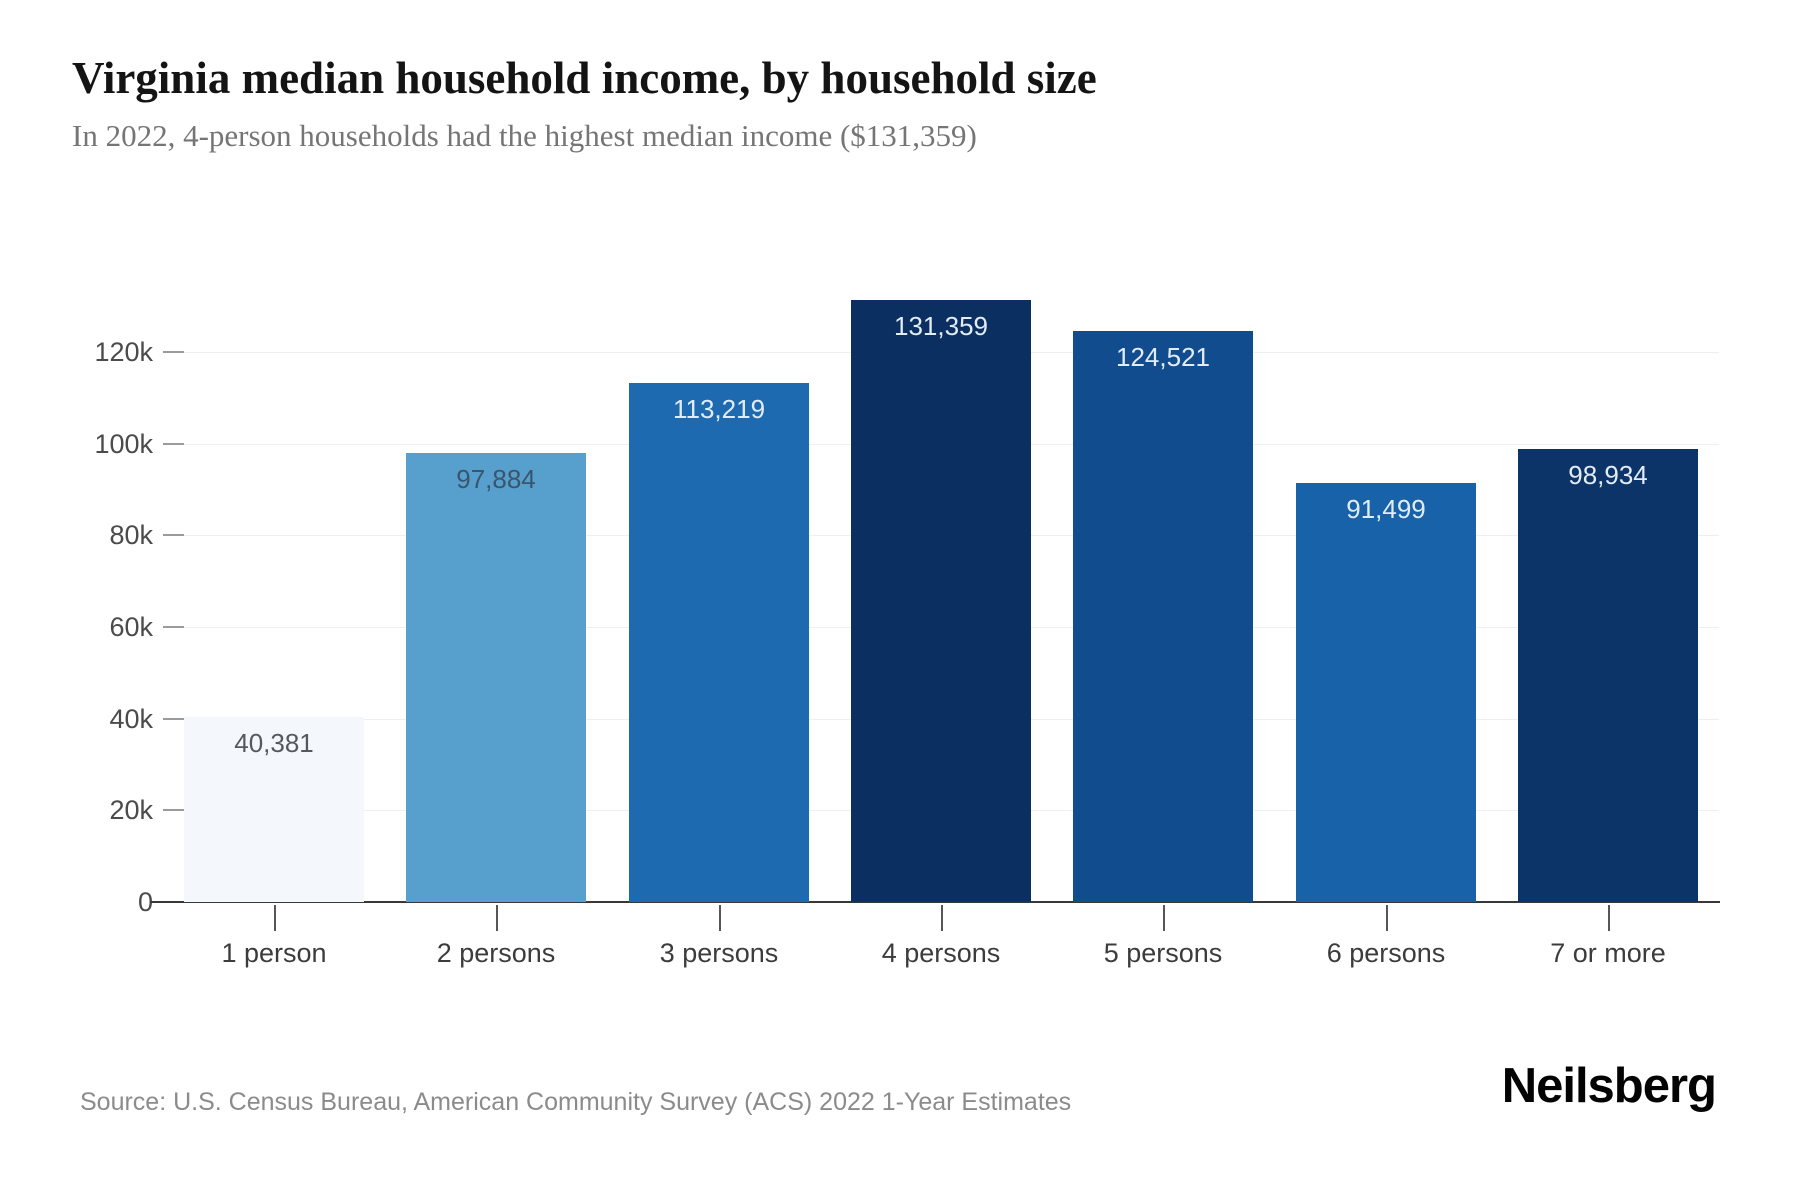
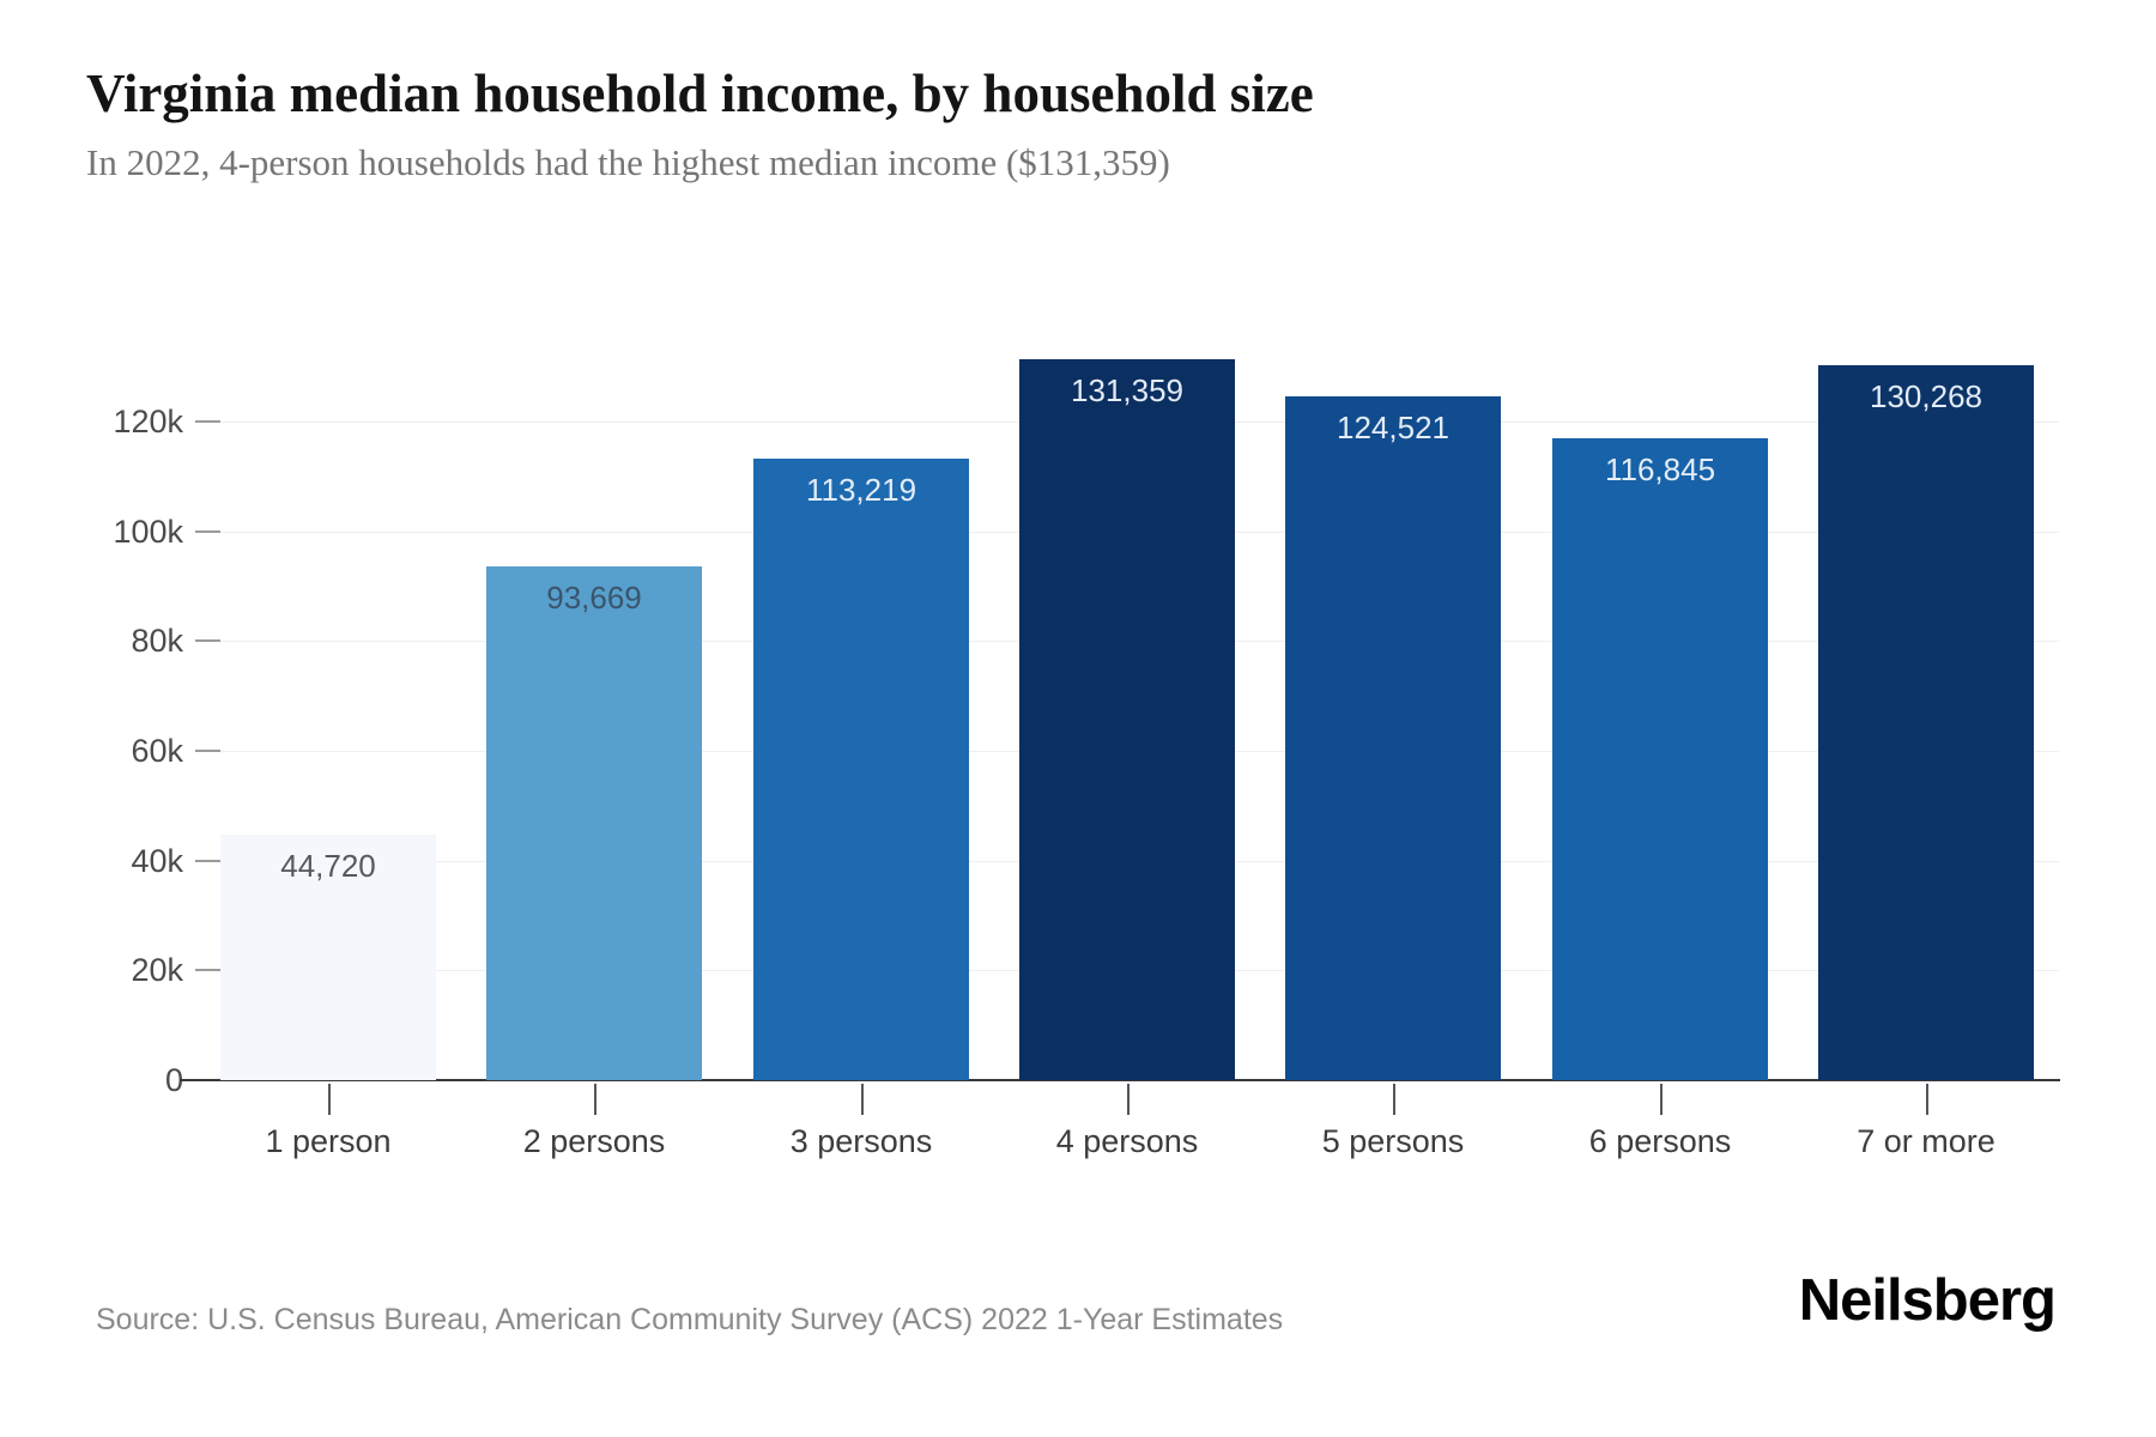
1 person: 40,381 -> 44,720
2 persons: 97,884 -> 93,669
6 persons: 91,499 -> 116,845
7 or more: 98,934 -> 130,268
